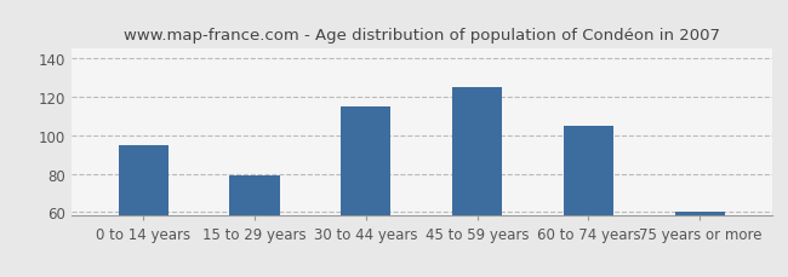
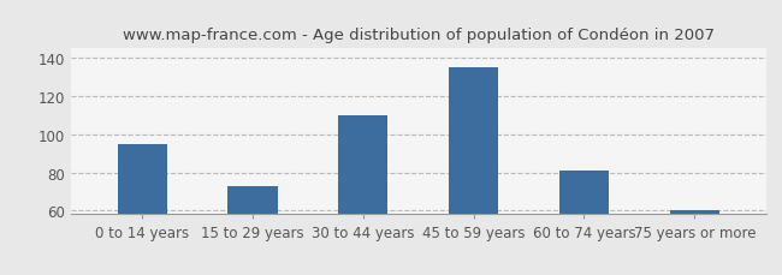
15 to 29 years: 79 -> 73
30 to 44 years: 115 -> 110
45 to 59 years: 125 -> 135
60 to 74 years: 105 -> 81
